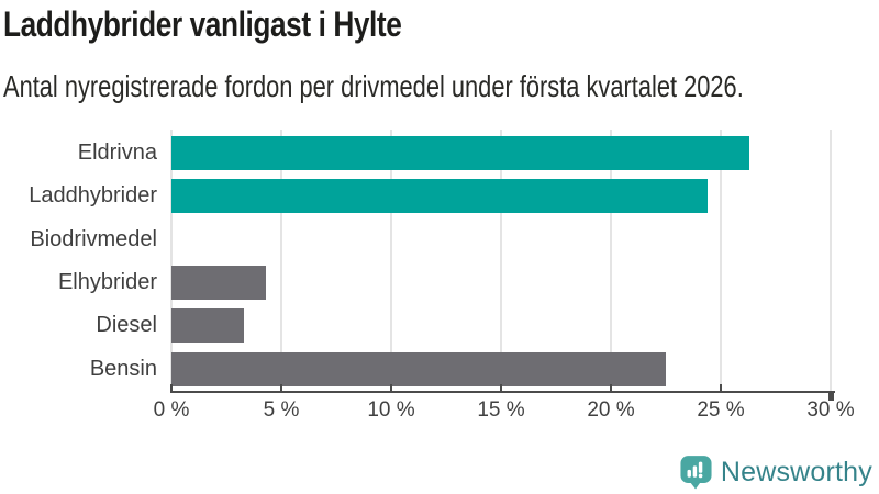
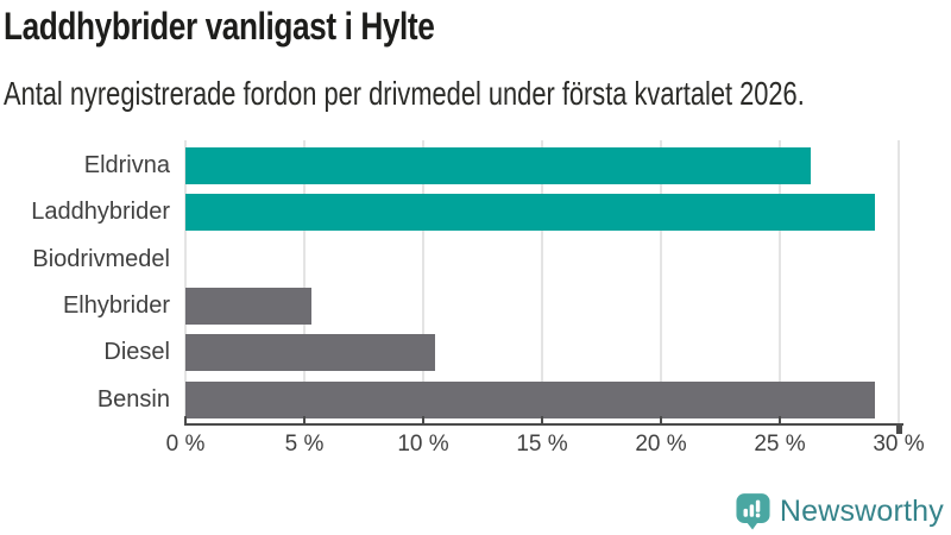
Laddhybrider: 24.4% -> 29.0%
Elhybrider: 4.3% -> 5.3%
Diesel: 3.3% -> 10.5%
Bensin: 22.5% -> 29.0%
